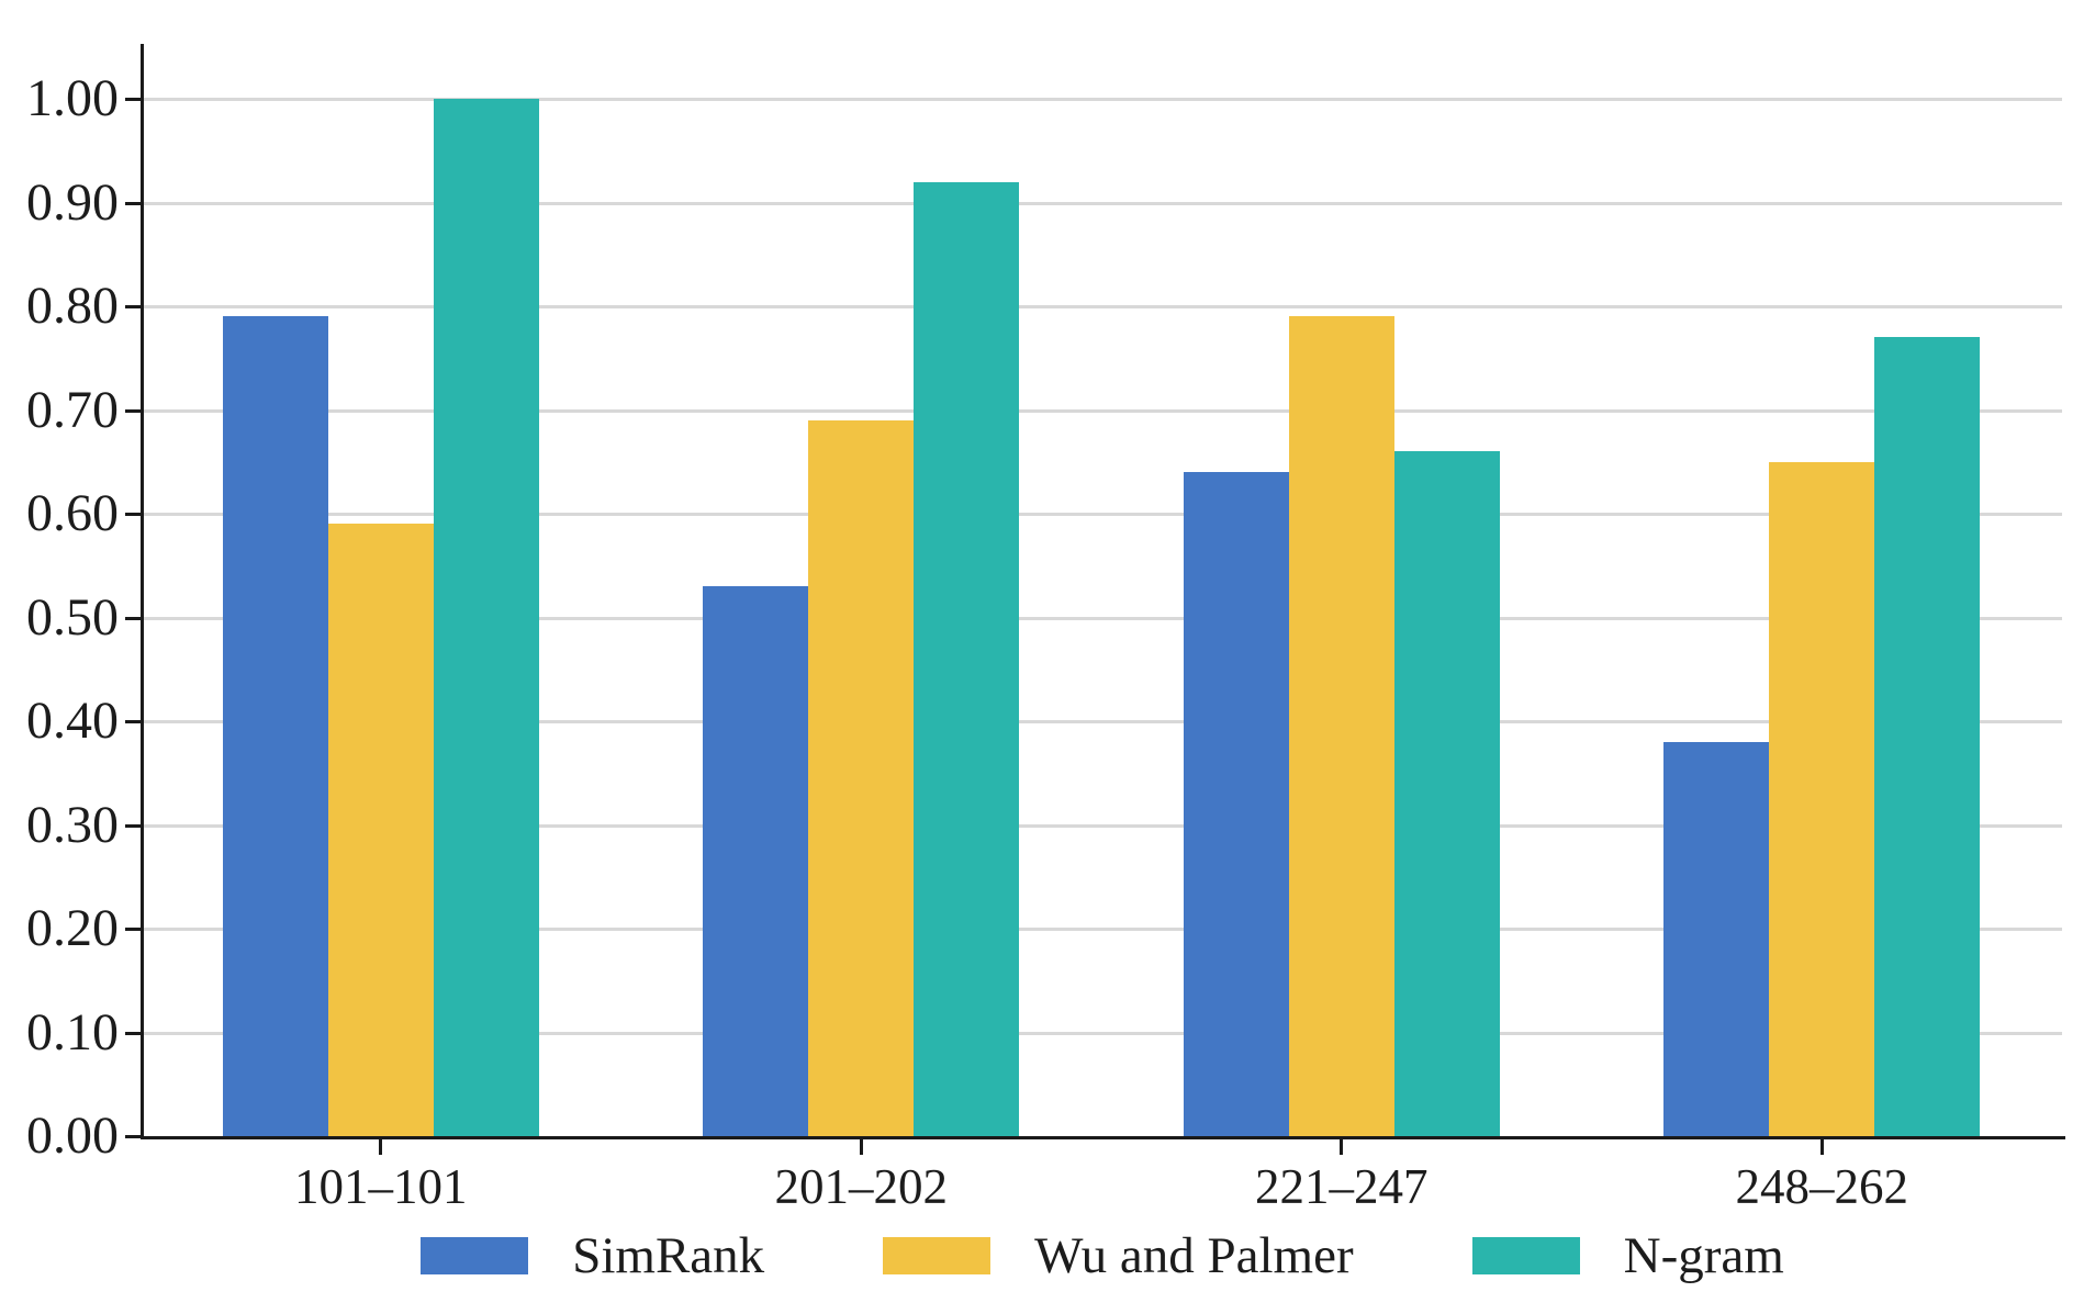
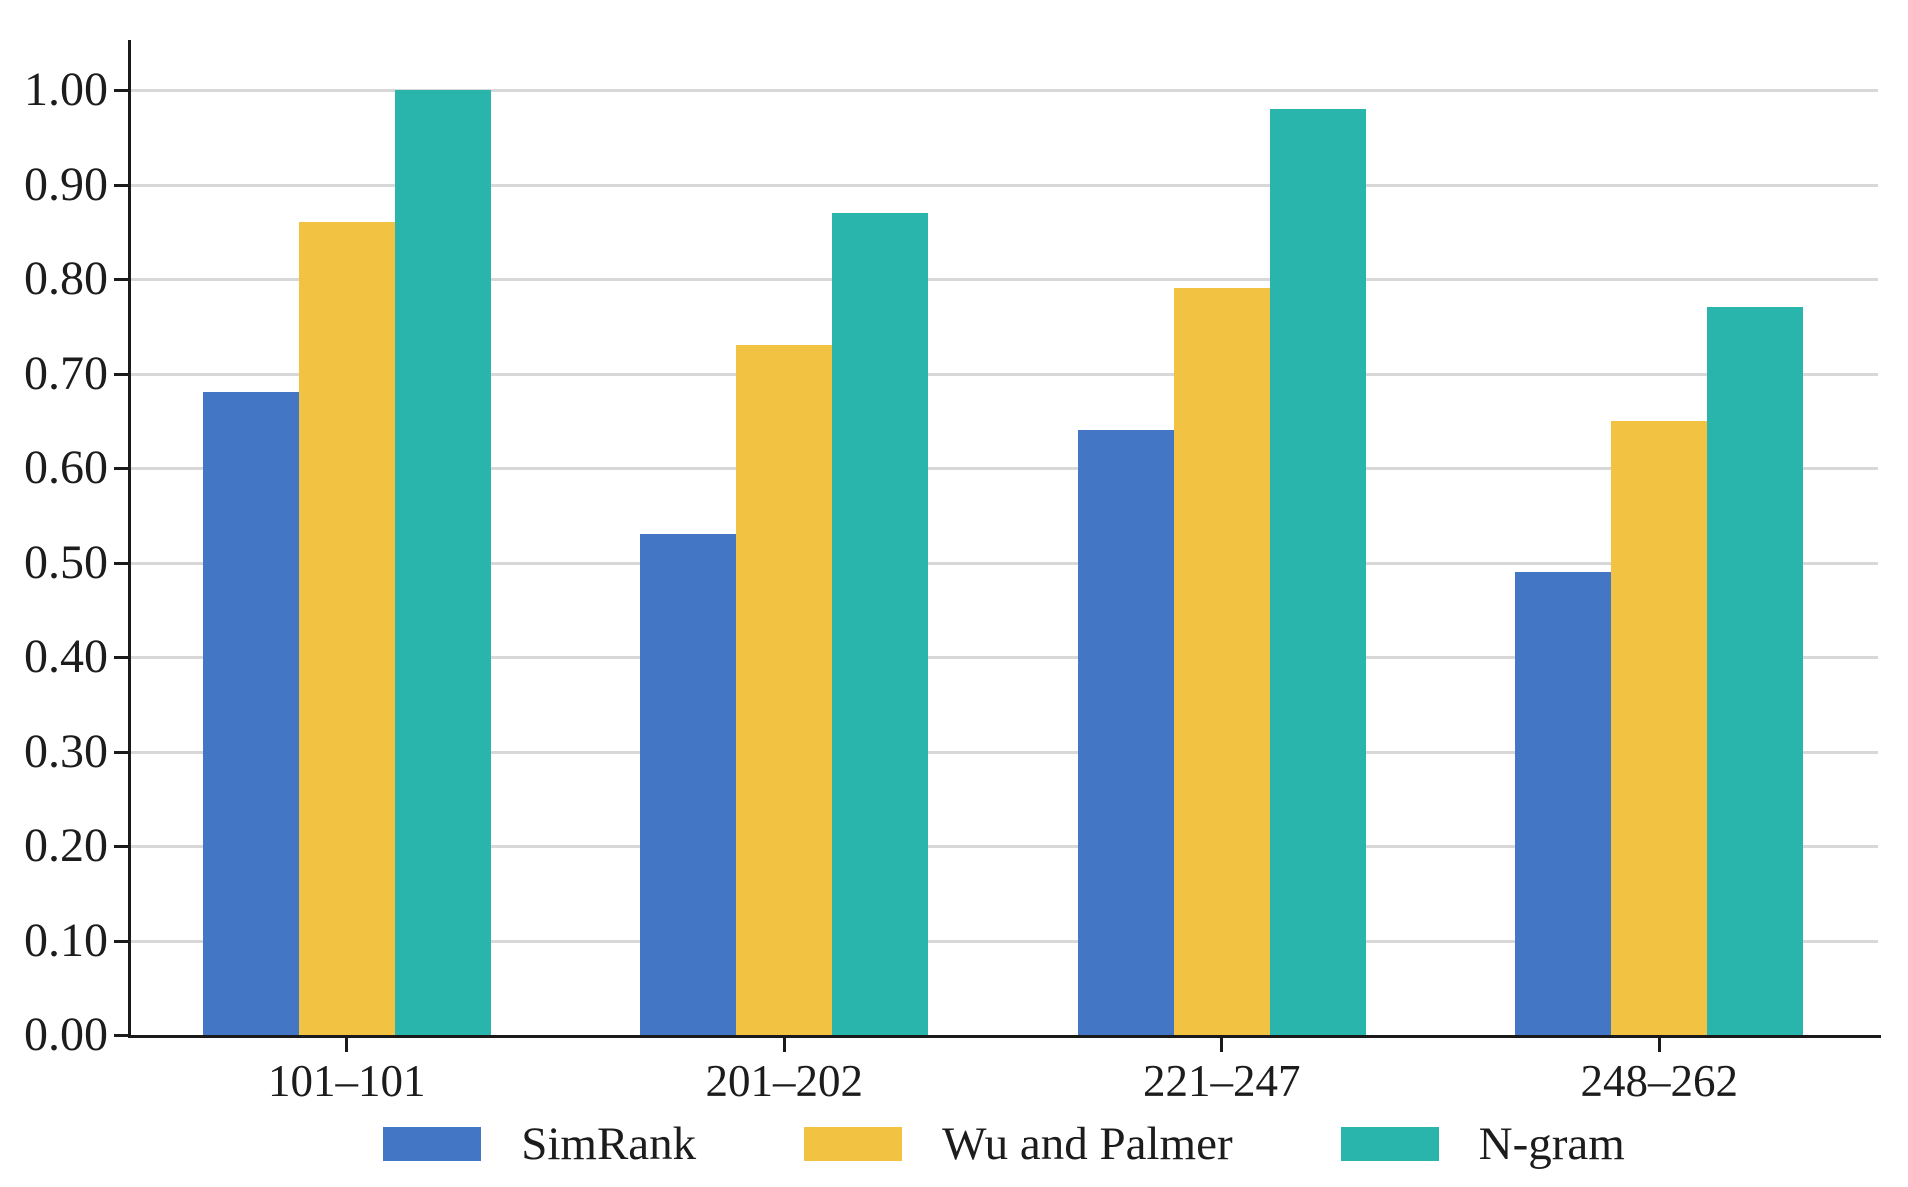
SimRank/101–101: 0.79 -> 0.68
Wu and Palmer/101–101: 0.59 -> 0.86
Wu and Palmer/201–202: 0.69 -> 0.73
N-gram/201–202: 0.92 -> 0.87
N-gram/221–247: 0.66 -> 0.98
SimRank/248–262: 0.38 -> 0.49
